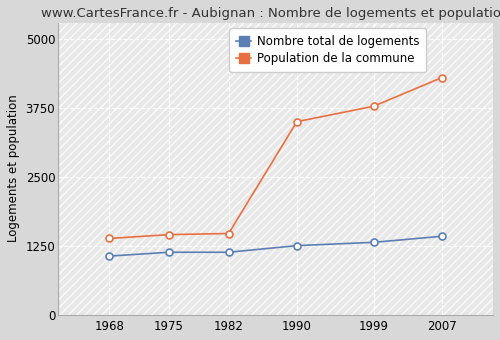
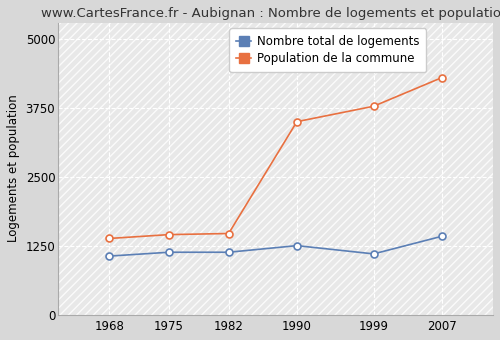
Nombre total de logements/1999: 1310 -> 1100
